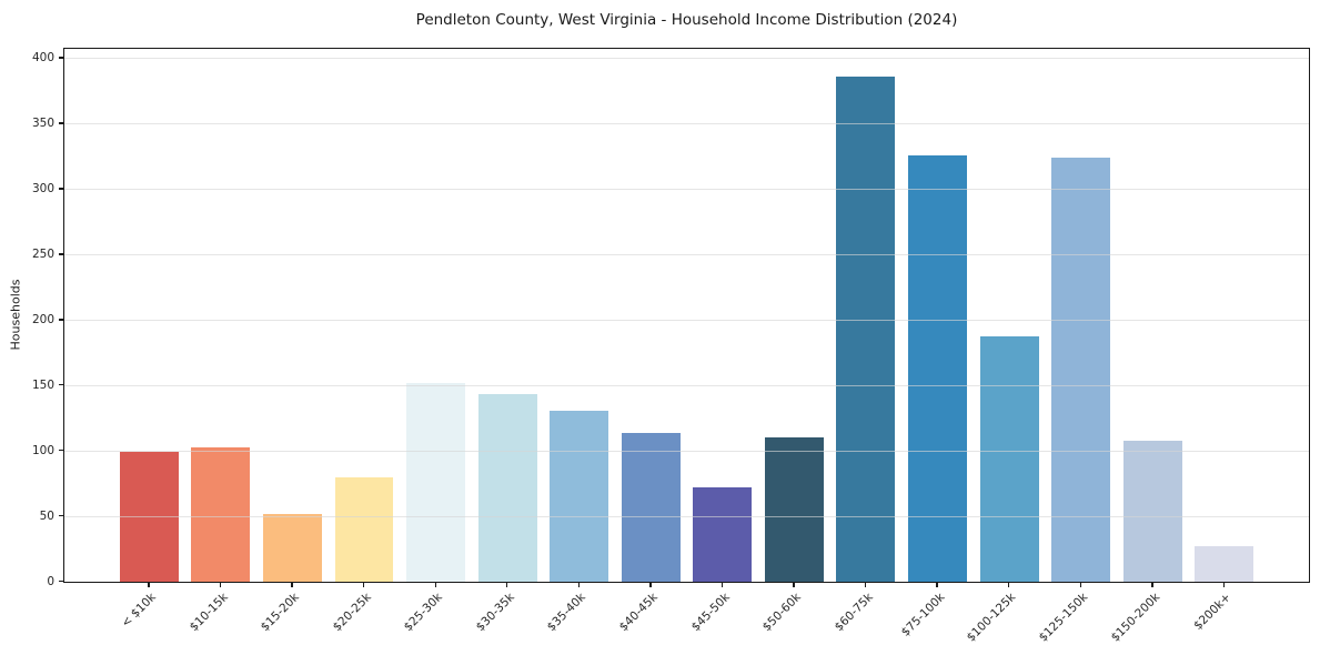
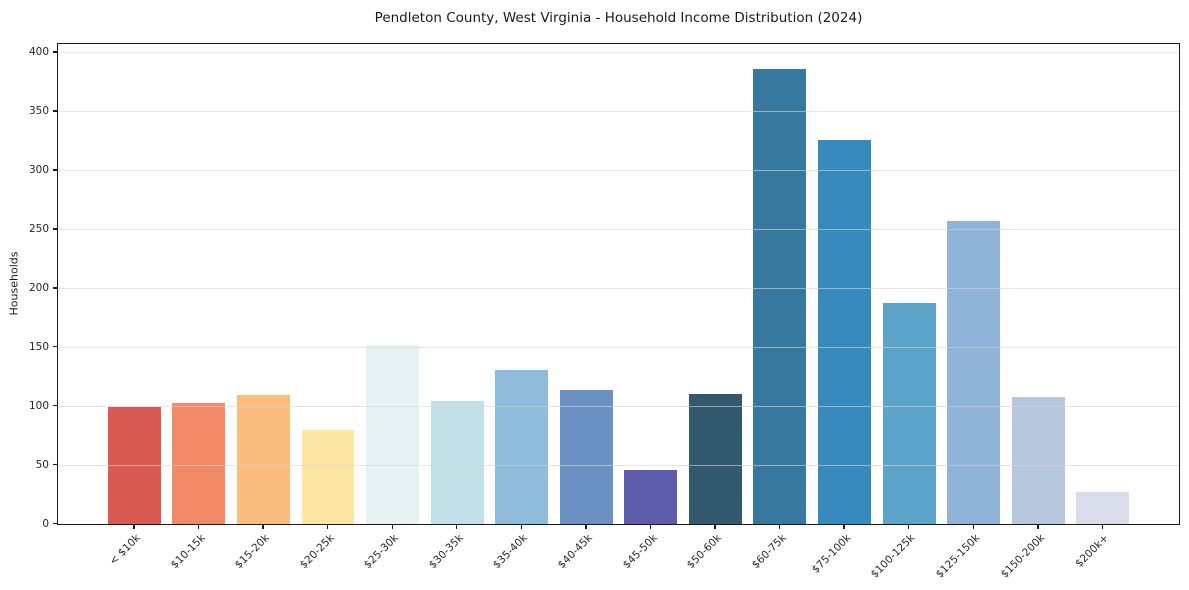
$15-20k: 52 -> 109
$30-35k: 143 -> 104
$45-50k: 72 -> 46
$125-150k: 324 -> 257
